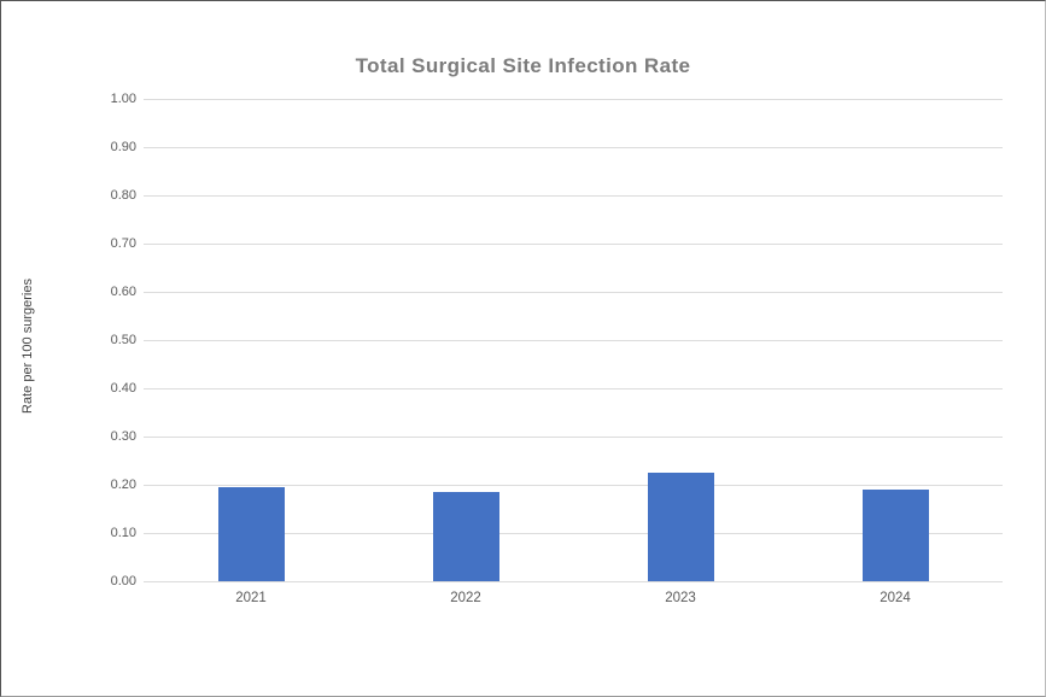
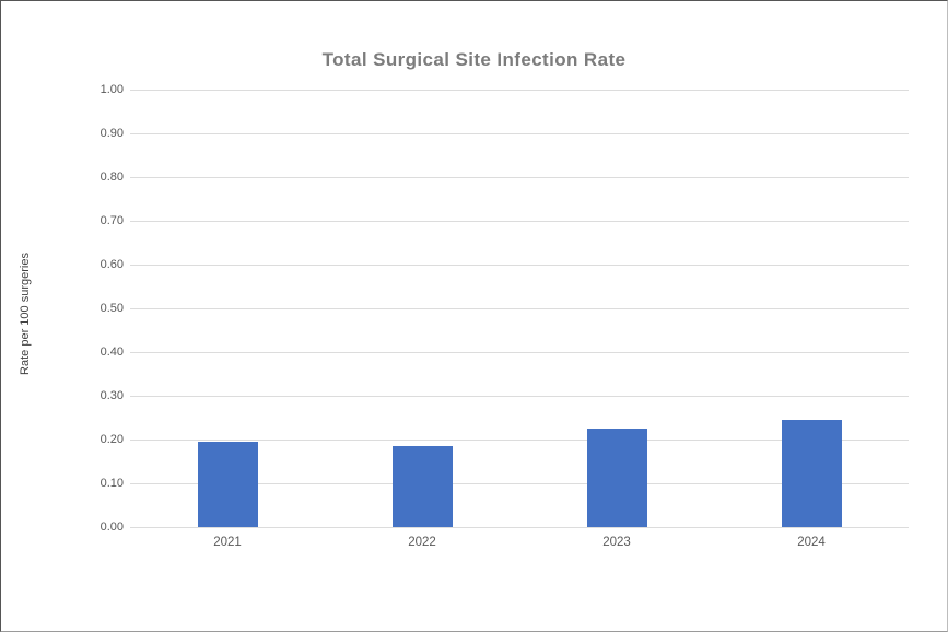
2024: 0.19 -> 0.24
